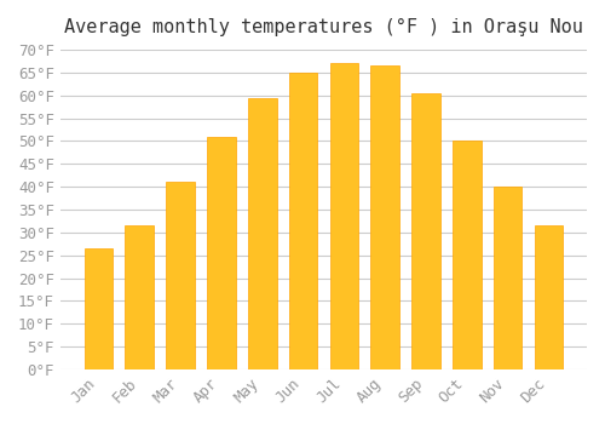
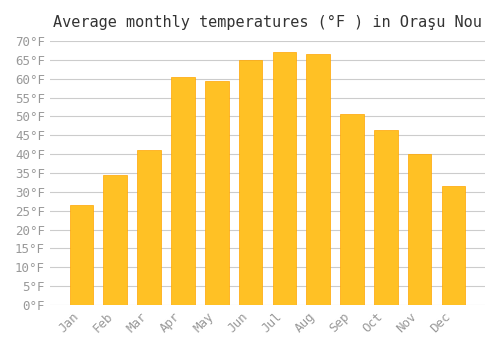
Feb: 31.5°F -> 34.5°F
Apr: 51.0°F -> 60.5°F
Sep: 60.5°F -> 50.5°F
Oct: 50.0°F -> 46.5°F
